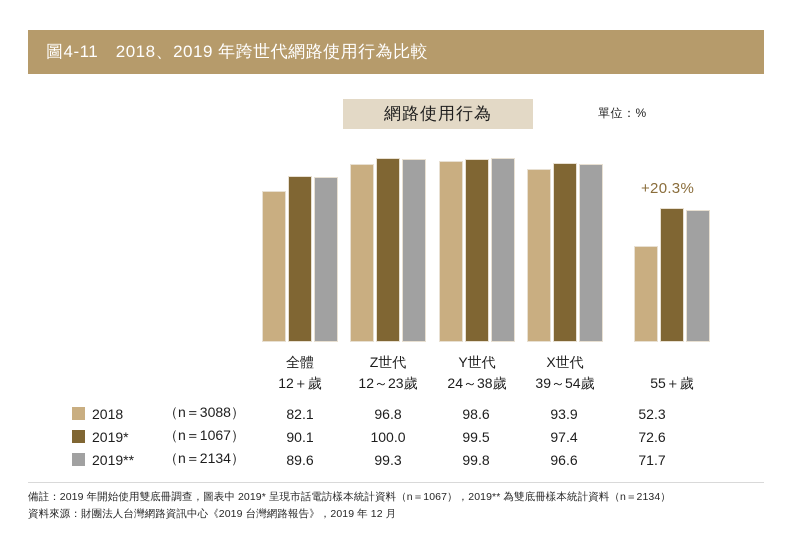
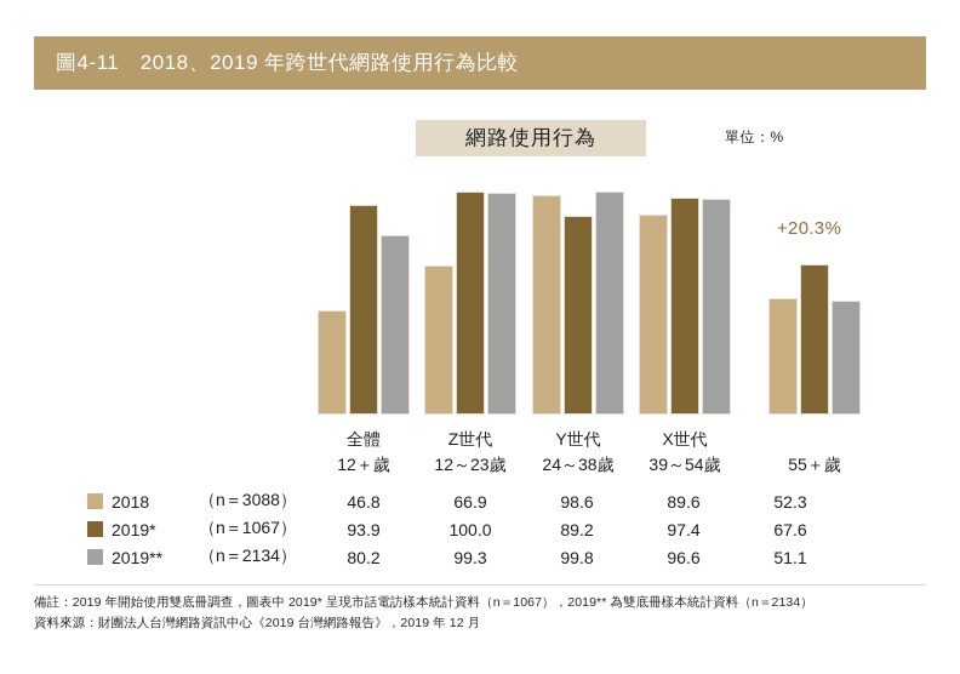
2018/全體 12＋歲: 82.1 -> 46.8
2019*/全體 12＋歲: 90.1 -> 93.9
2019**/全體 12＋歲: 89.6 -> 80.2
2018/Z世代 12～23歲: 96.8 -> 66.9
2019*/Y世代 24～38歲: 99.5 -> 89.2
2018/X世代 39～54歲: 93.9 -> 89.6
2019*/55＋歲: 72.6 -> 67.6
2019**/55＋歲: 71.7 -> 51.1
